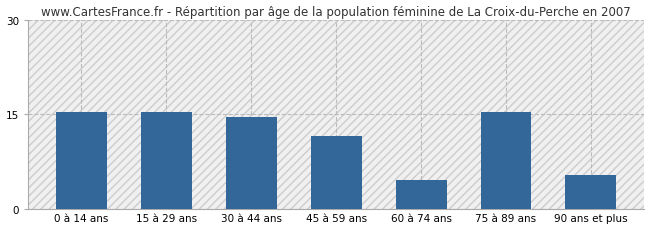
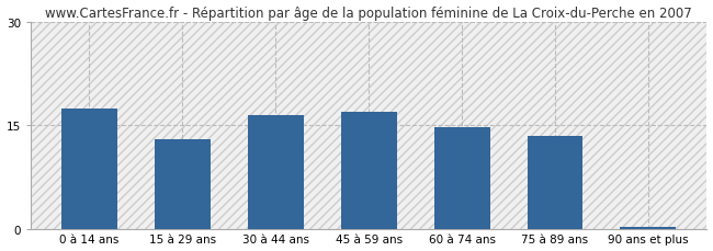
0 à 14 ans: 15.4 -> 17.5
15 à 29 ans: 15.4 -> 13.0
30 à 44 ans: 14.6 -> 16.5
45 à 59 ans: 11.6 -> 17.0
60 à 74 ans: 4.6 -> 14.7
75 à 89 ans: 15.4 -> 13.5
90 ans et plus: 5.4 -> 0.3
